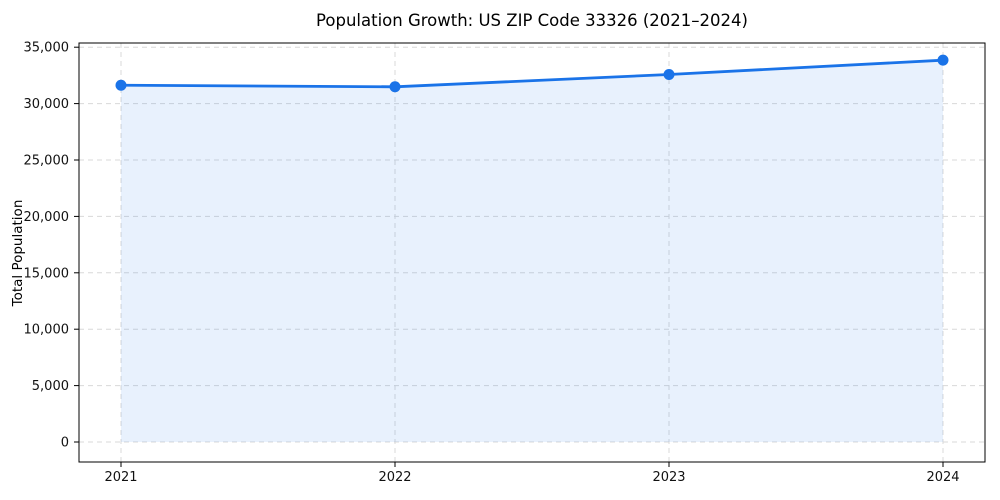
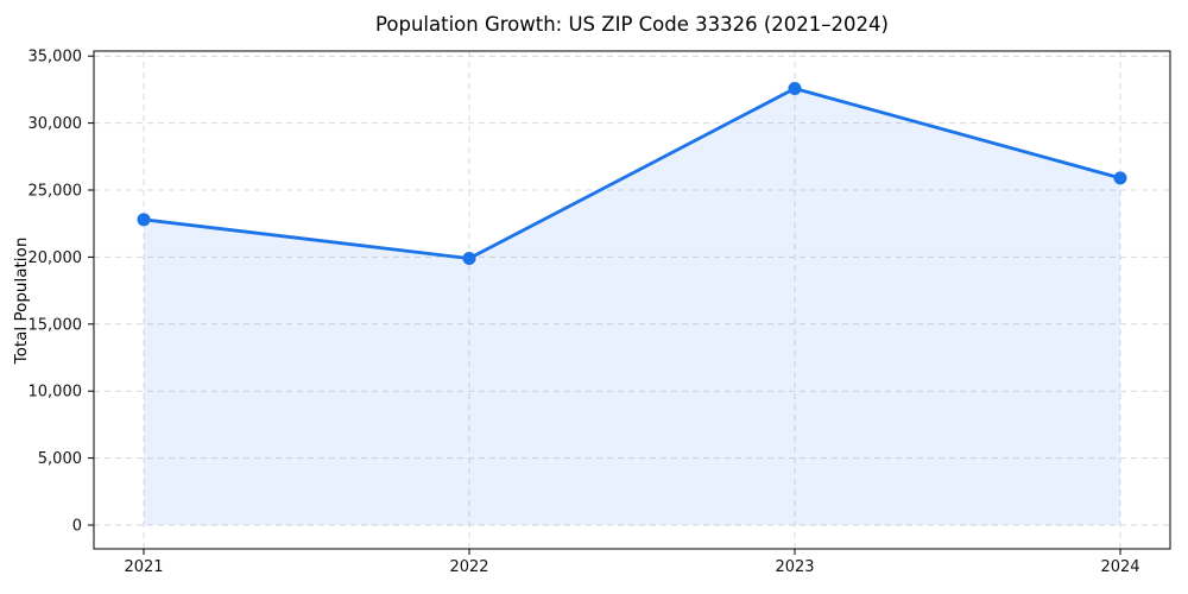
2021: 31600 -> 22800
2022: 31500 -> 19900
2024: 33800 -> 25900
